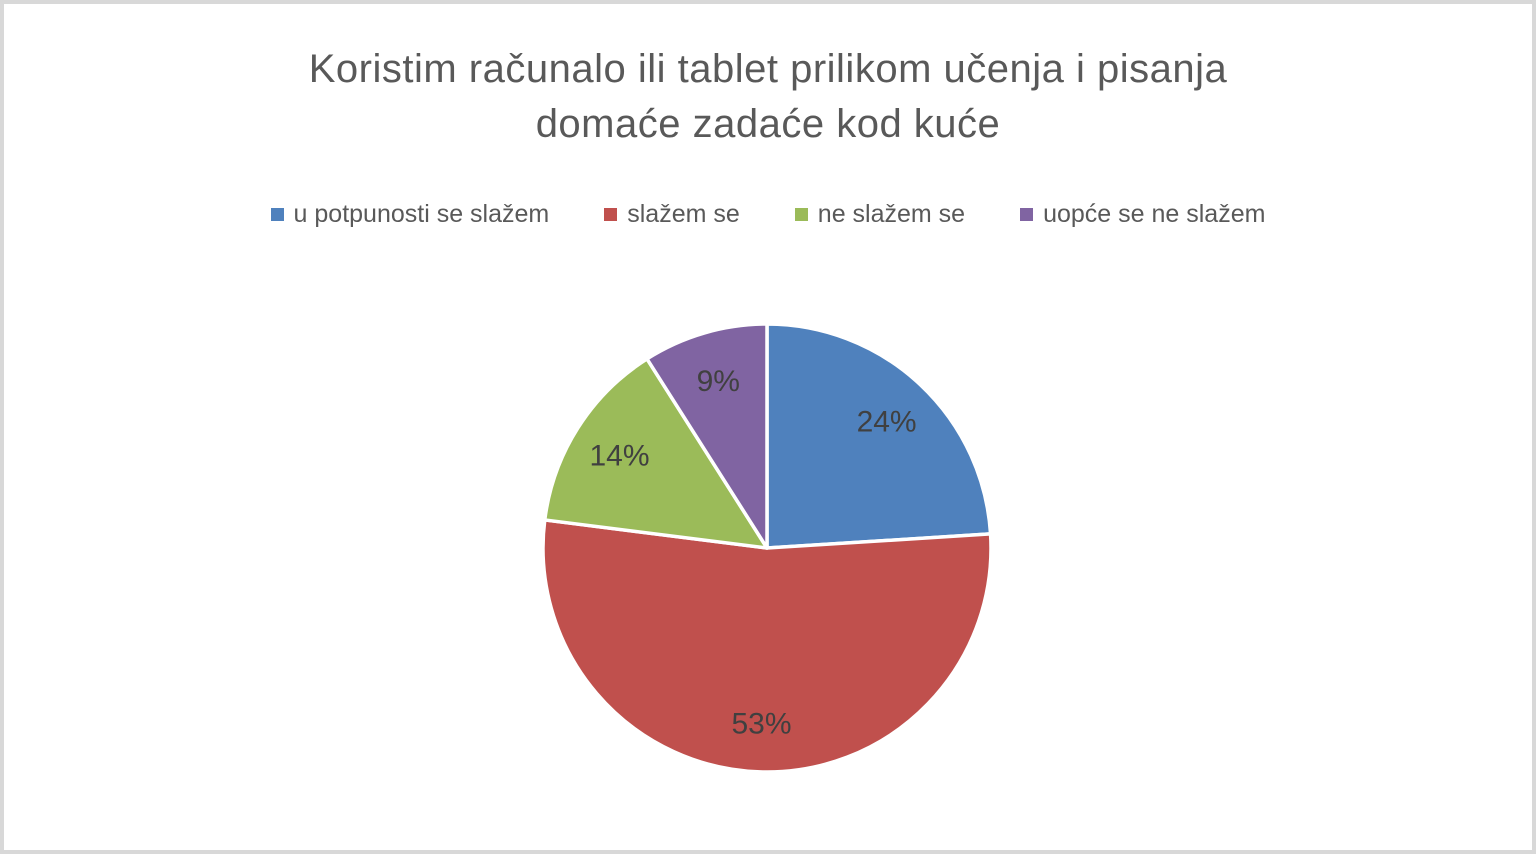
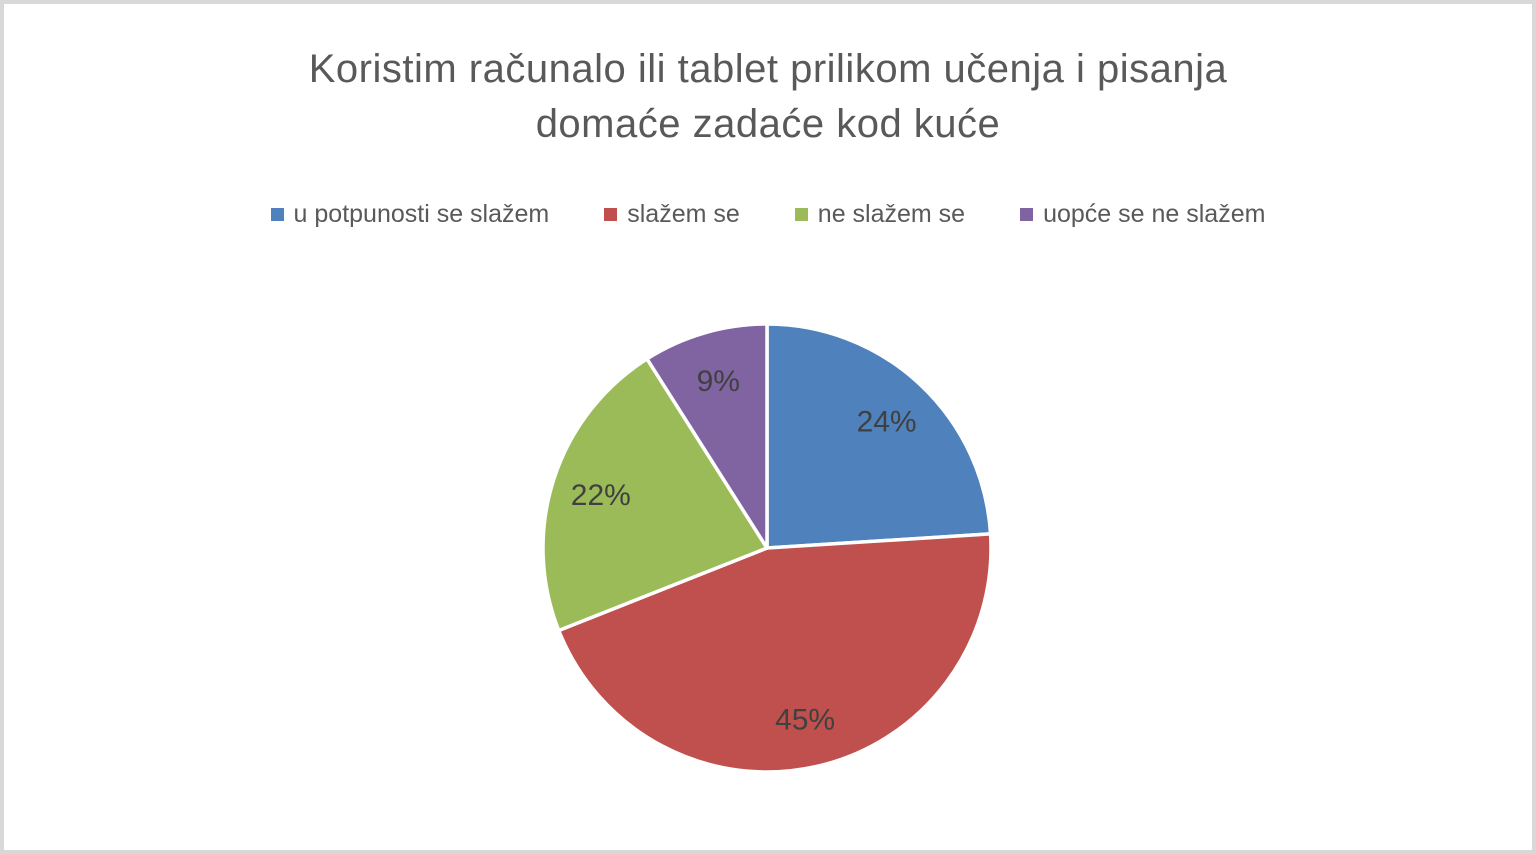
slažem se: 53% -> 45%
ne slažem se: 14% -> 22%
